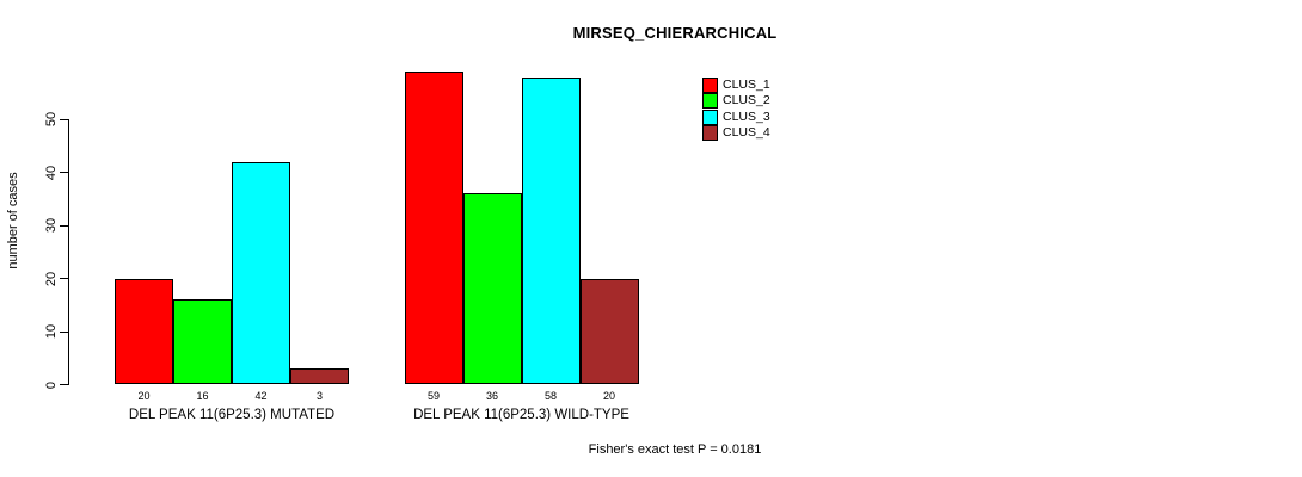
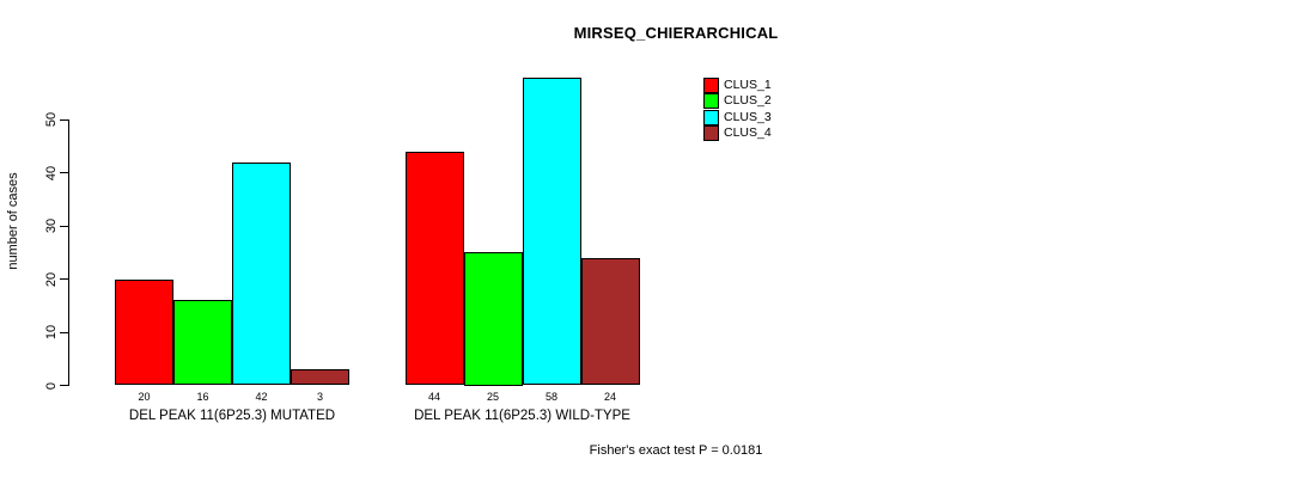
CLUS_1/DEL PEAK 11(6P25.3) WILD-TYPE: 59 -> 44
CLUS_2/DEL PEAK 11(6P25.3) WILD-TYPE: 36 -> 25
CLUS_4/DEL PEAK 11(6P25.3) WILD-TYPE: 20 -> 24
